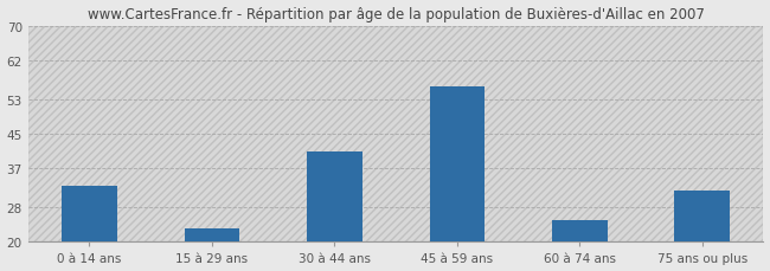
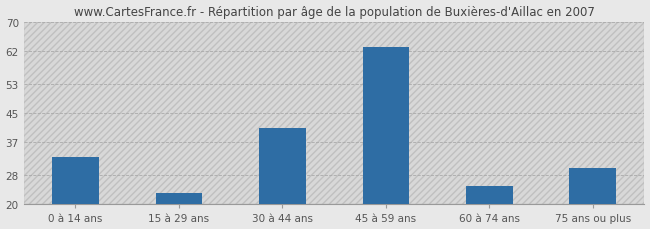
45 à 59 ans: 56 -> 63
75 ans ou plus: 32 -> 30
